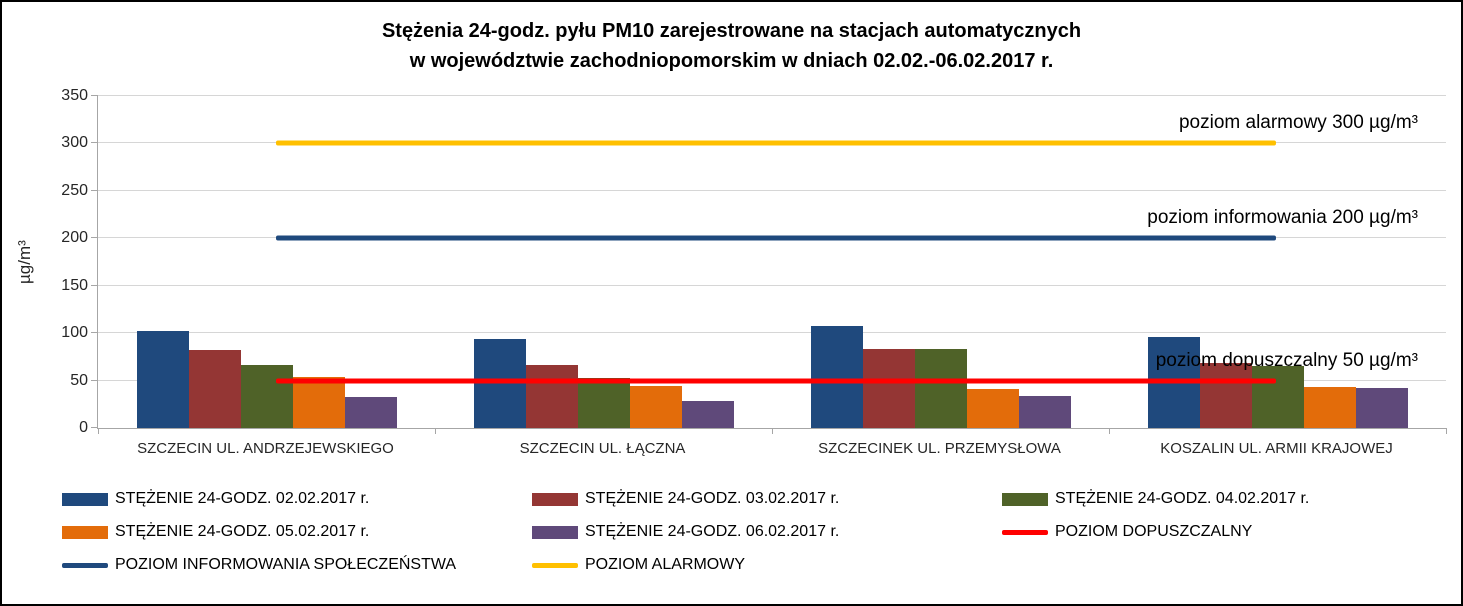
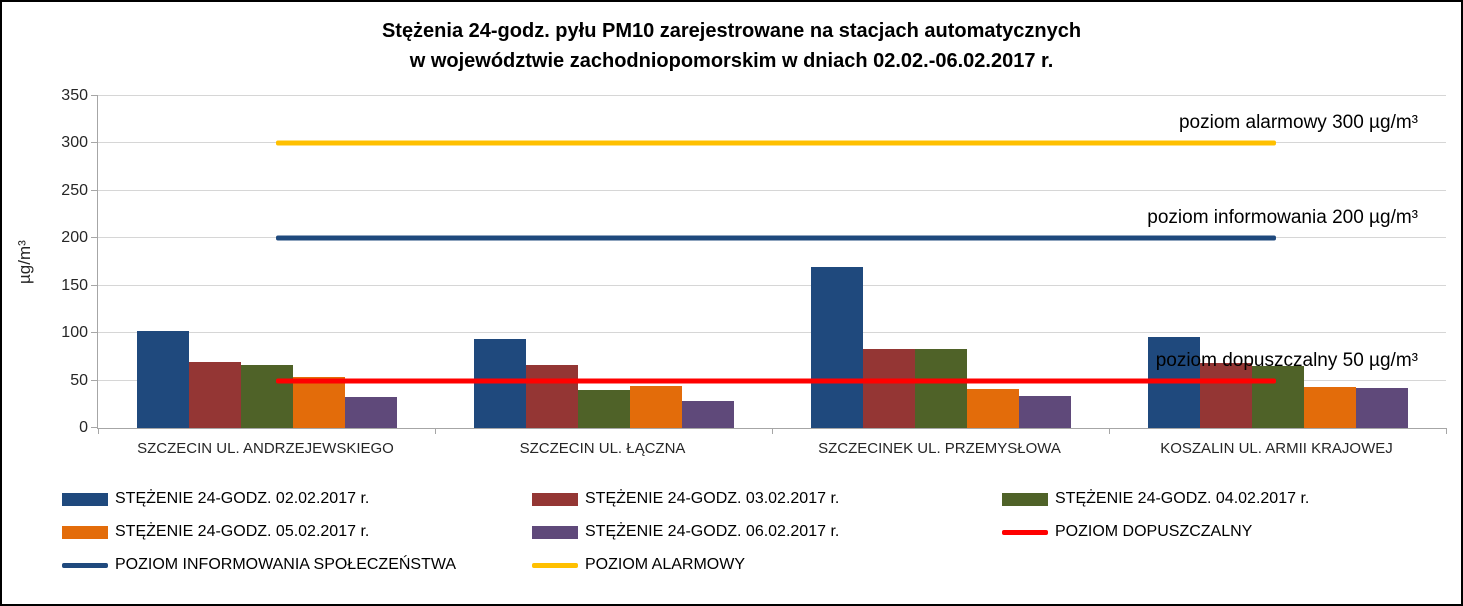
STĘŻENIE 24-GODZ. 03.02.2017 r./SZCZECIN UL. ANDRZEJEWSKIEGO: 80 -> 70
STĘŻENIE 24-GODZ. 04.02.2017 r./SZCZECIN UL. ŁĄCZNA: 50 -> 40
STĘŻENIE 24-GODZ. 02.02.2017 r./SZCZECINEK UL. PRZEMYSŁOWA: 110 -> 170
